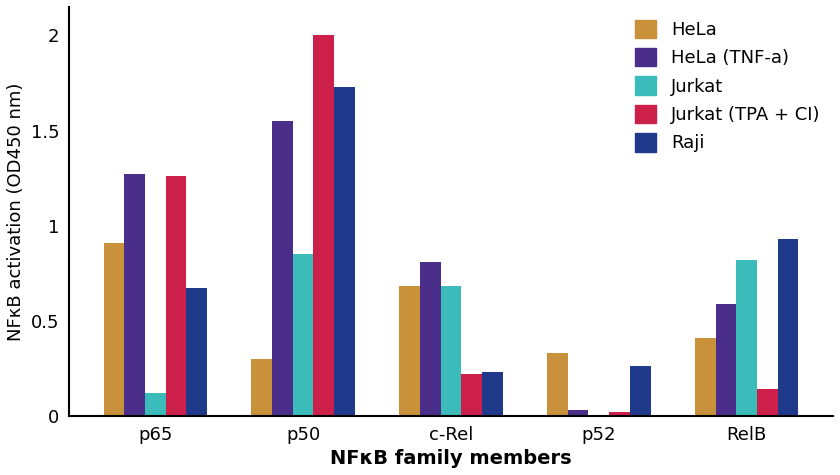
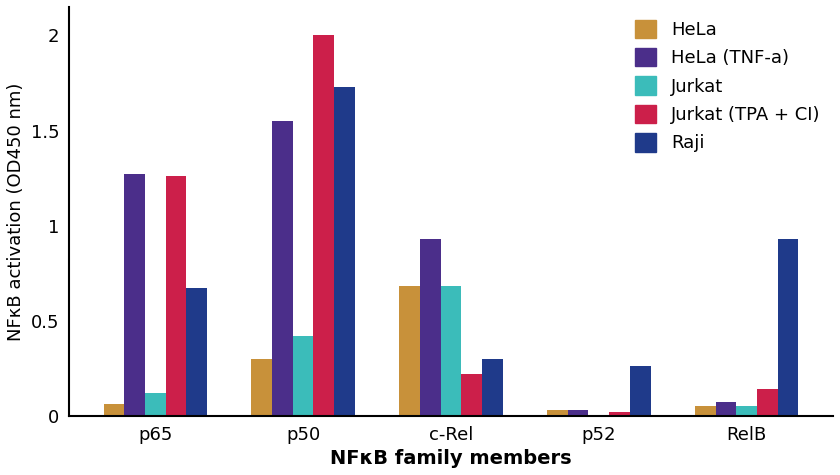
HeLa/p65: 0.91 -> 0.06
Jurkat/p50: 0.85 -> 0.42
HeLa (TNF-a)/c-Rel: 0.81 -> 0.93
Raji/c-Rel: 0.23 -> 0.30
HeLa/p52: 0.33 -> 0.03
HeLa/RelB: 0.41 -> 0.05
HeLa (TNF-a)/RelB: 0.59 -> 0.07
Jurkat/RelB: 0.82 -> 0.05
